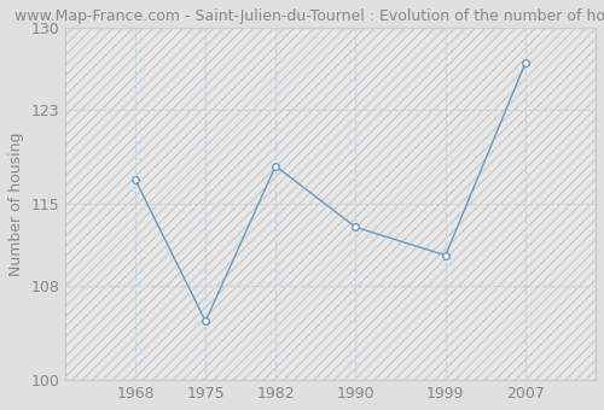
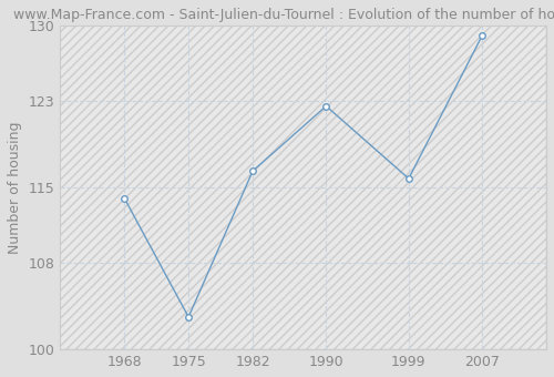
1968: 117.0 -> 114.0
1975: 105.0 -> 103.0
1982: 118.2 -> 116.5
1990: 113.0 -> 122.5
1999: 110.6 -> 115.8
2007: 127.0 -> 129.0
